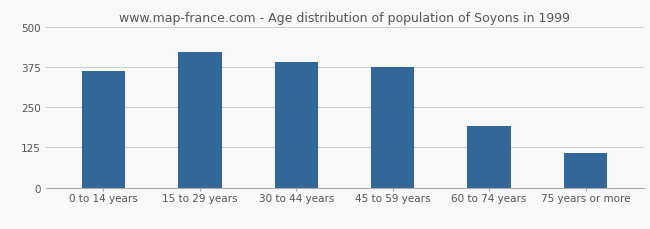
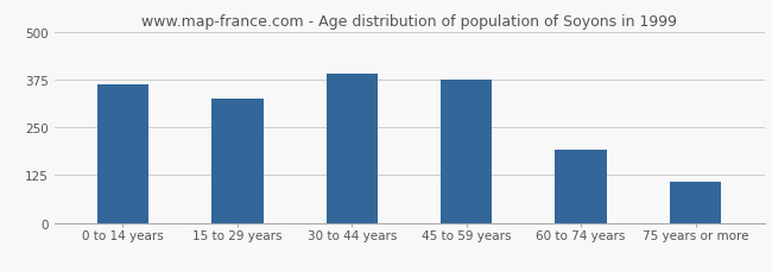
15 to 29 years: 420 -> 325
